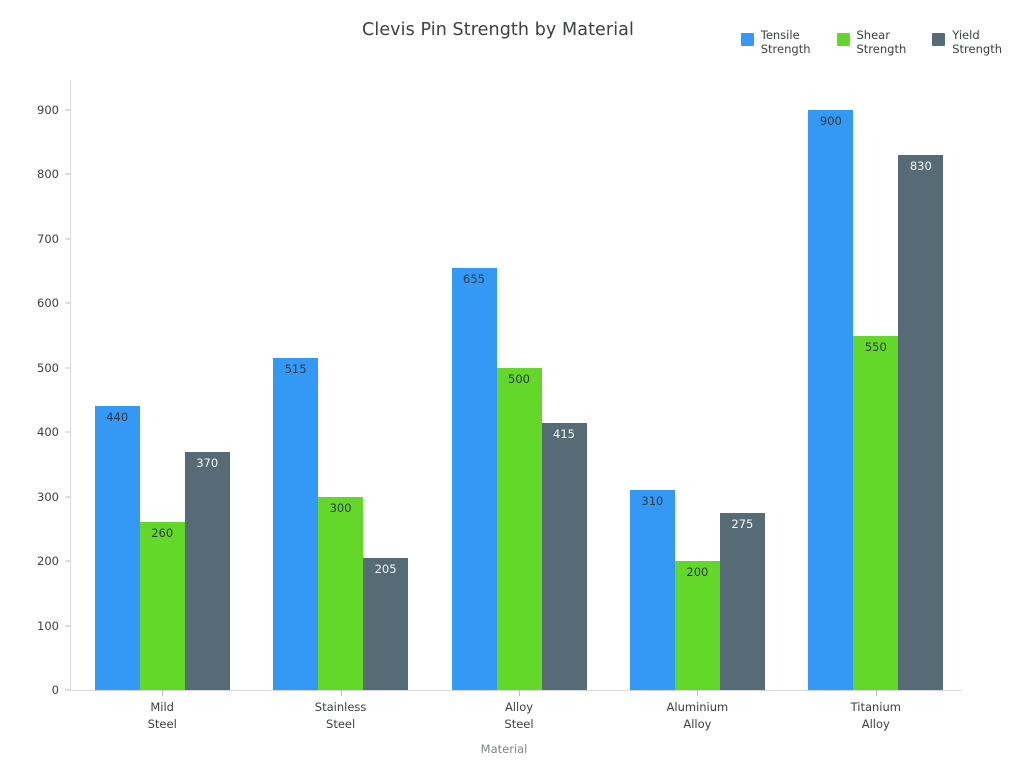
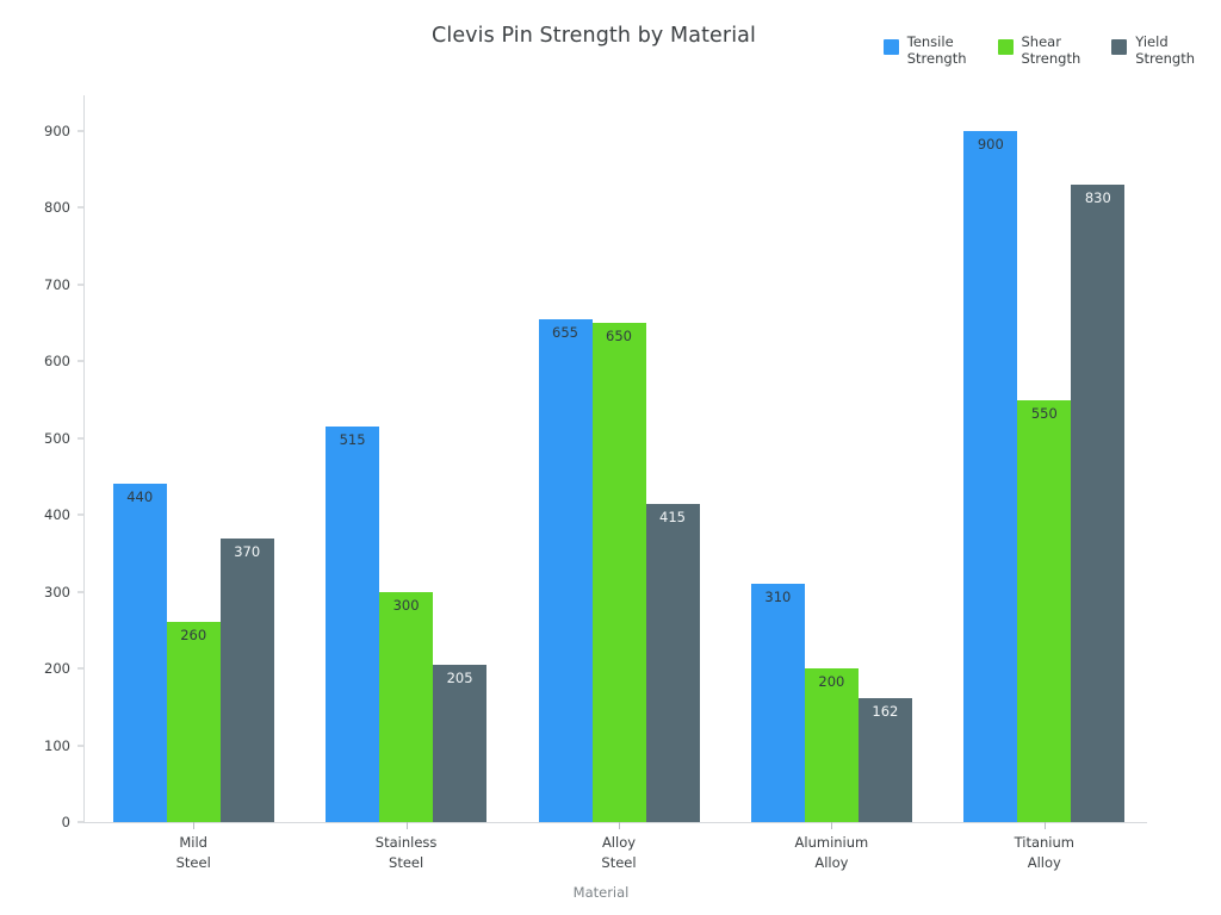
Shear Strength/Alloy Steel: 500 -> 650
Yield Strength/Aluminium Alloy: 275 -> 162
